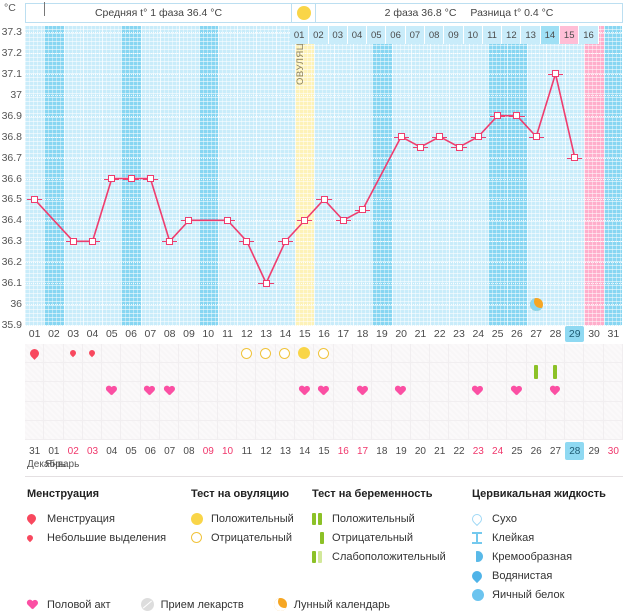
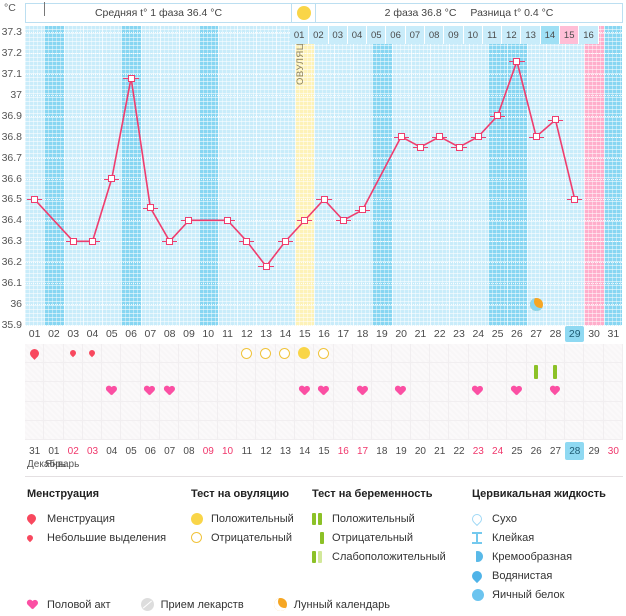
06: 36.60 -> 37.08
07: 36.60 -> 36.46
13: 36.10 -> 36.18
26: 36.90 -> 37.16
28: 37.10 -> 36.88
29: 36.70 -> 36.50
